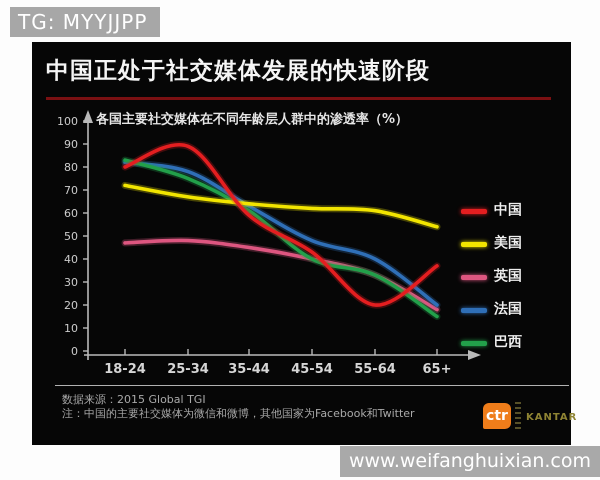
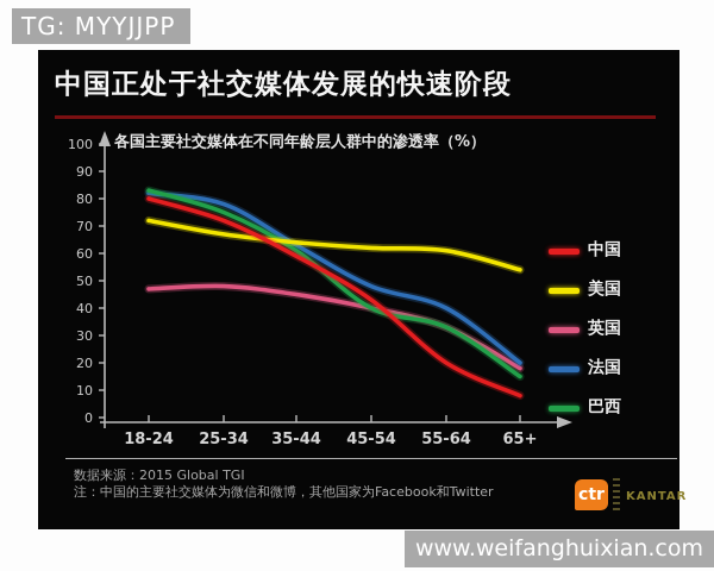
中国/25-34: 89 -> 72
中国/65+: 37 -> 8
